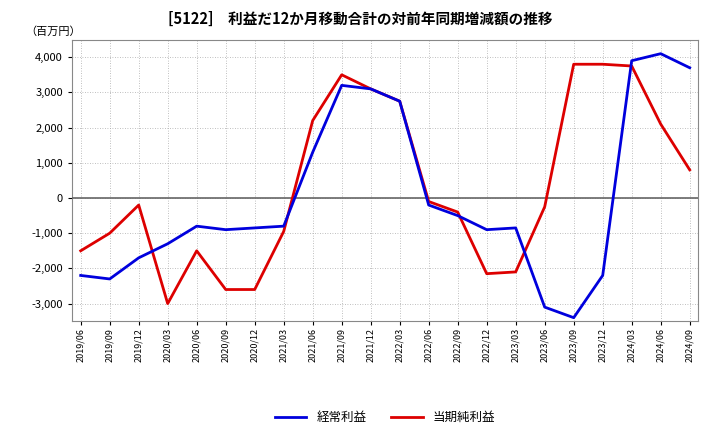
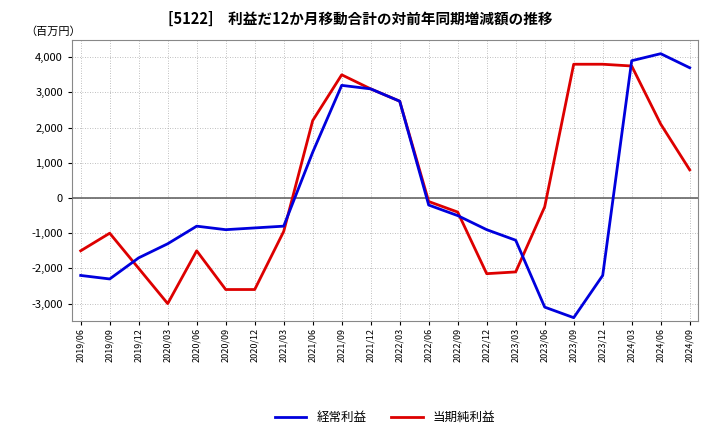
当期純利益/2019/12: -200 -> -2,000
経常利益/2023/03: -850 -> -1,200
